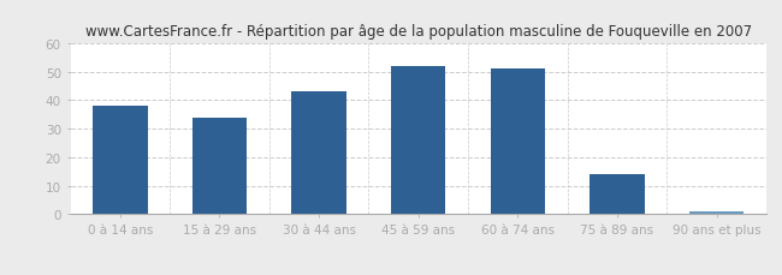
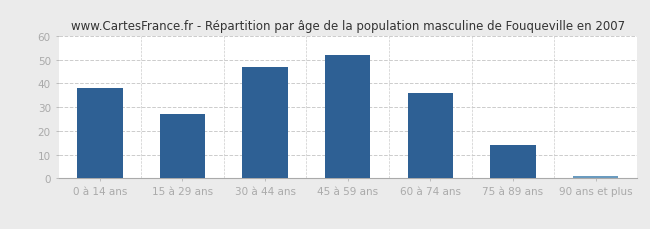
15 à 29 ans: 34 -> 27
30 à 44 ans: 43 -> 47
60 à 74 ans: 51 -> 36
